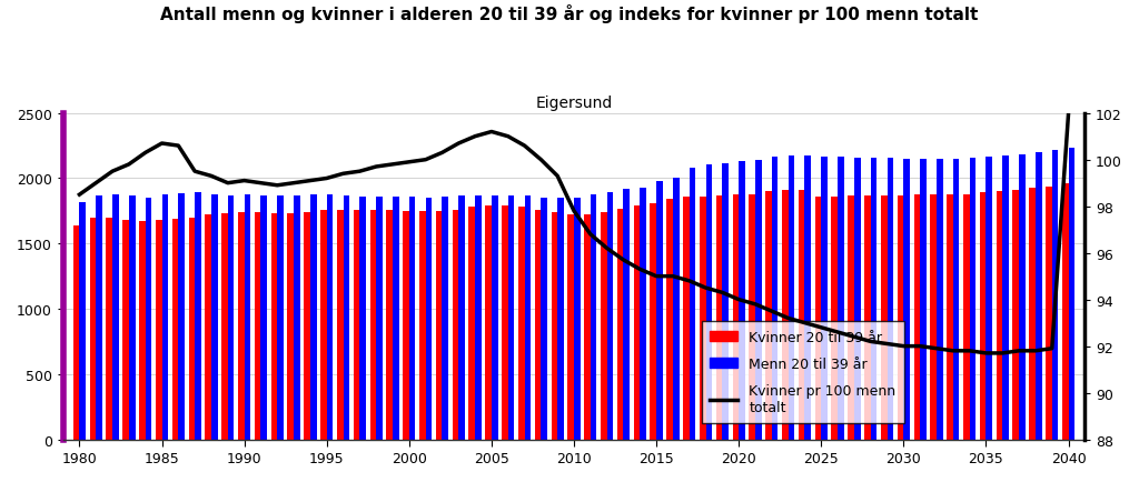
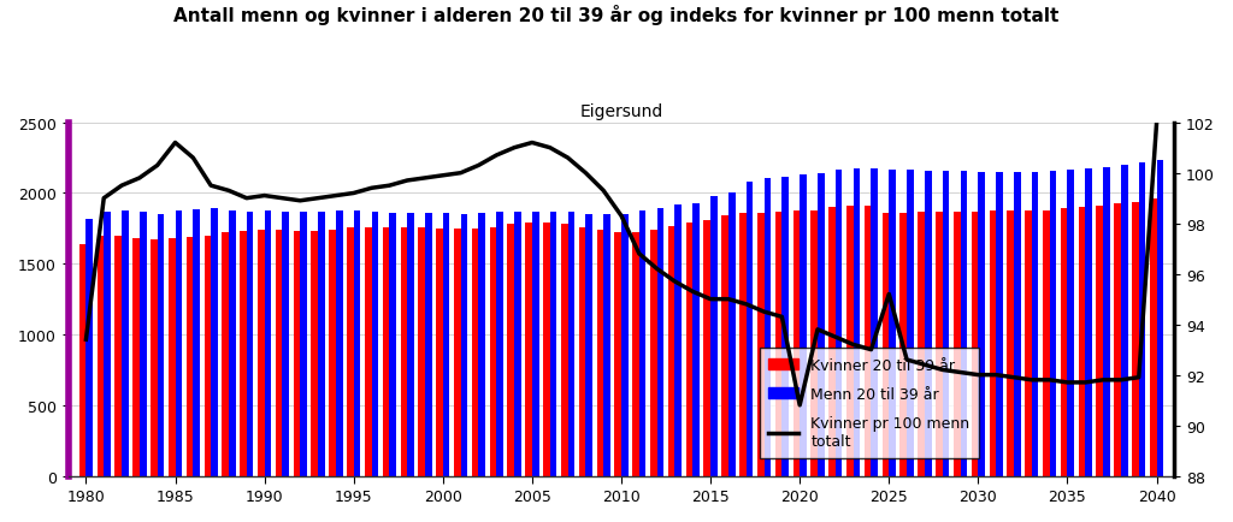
Kvinner pr 100 menn totalt/1980: 98.5 -> 93.4
Kvinner pr 100 menn totalt/1985: 100.7 -> 101.2
Kvinner pr 100 menn totalt/2010: 97.8 -> 98.3
Kvinner pr 100 menn totalt/2020: 94.0 -> 90.8
Kvinner pr 100 menn totalt/2025: 92.8 -> 95.2
